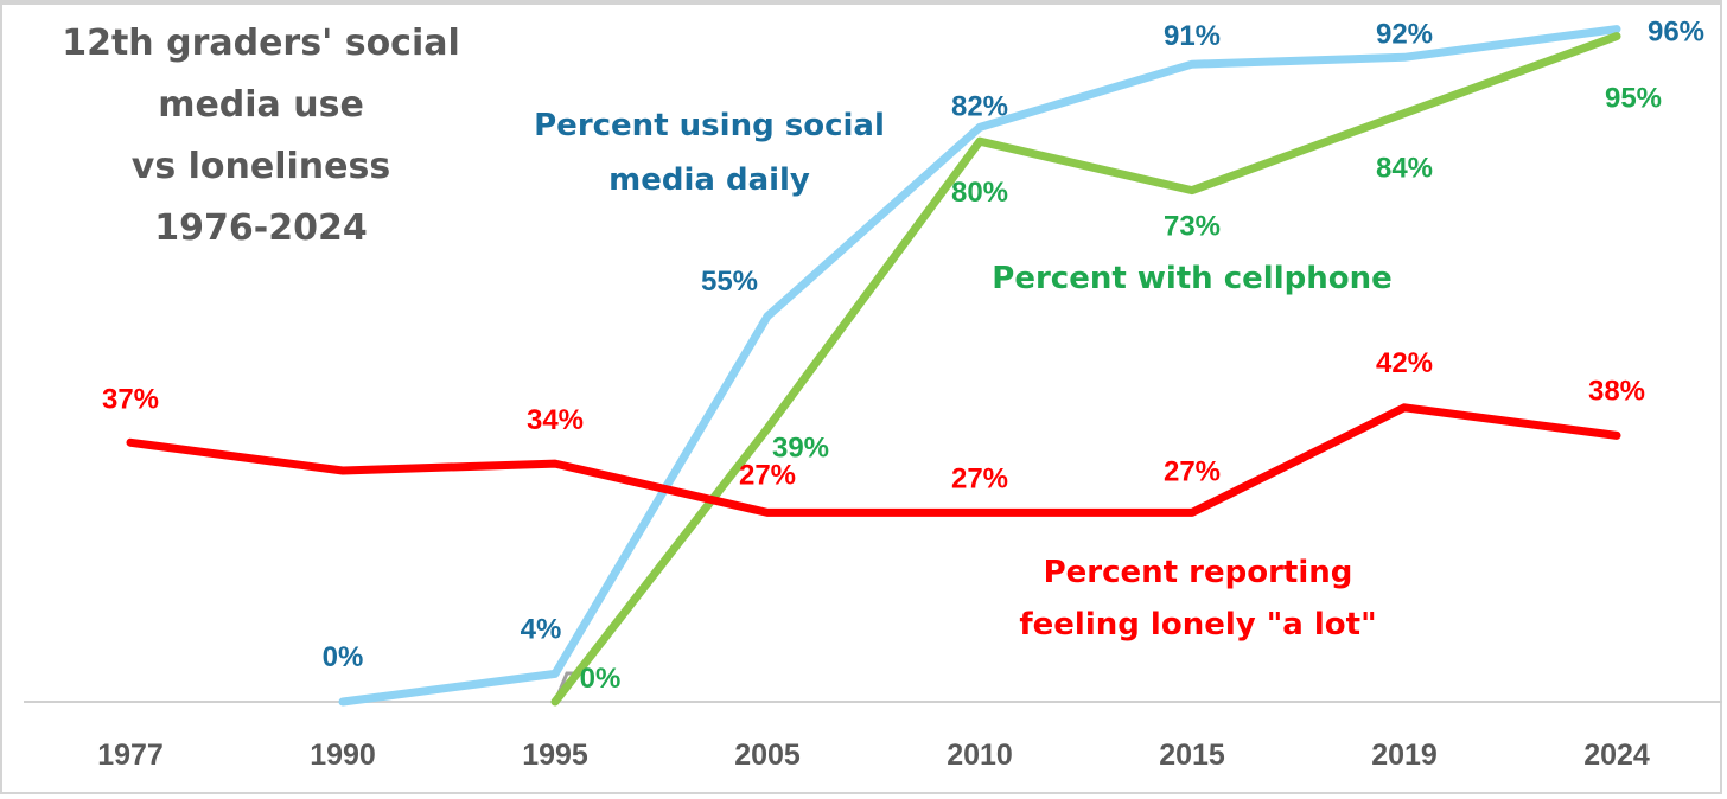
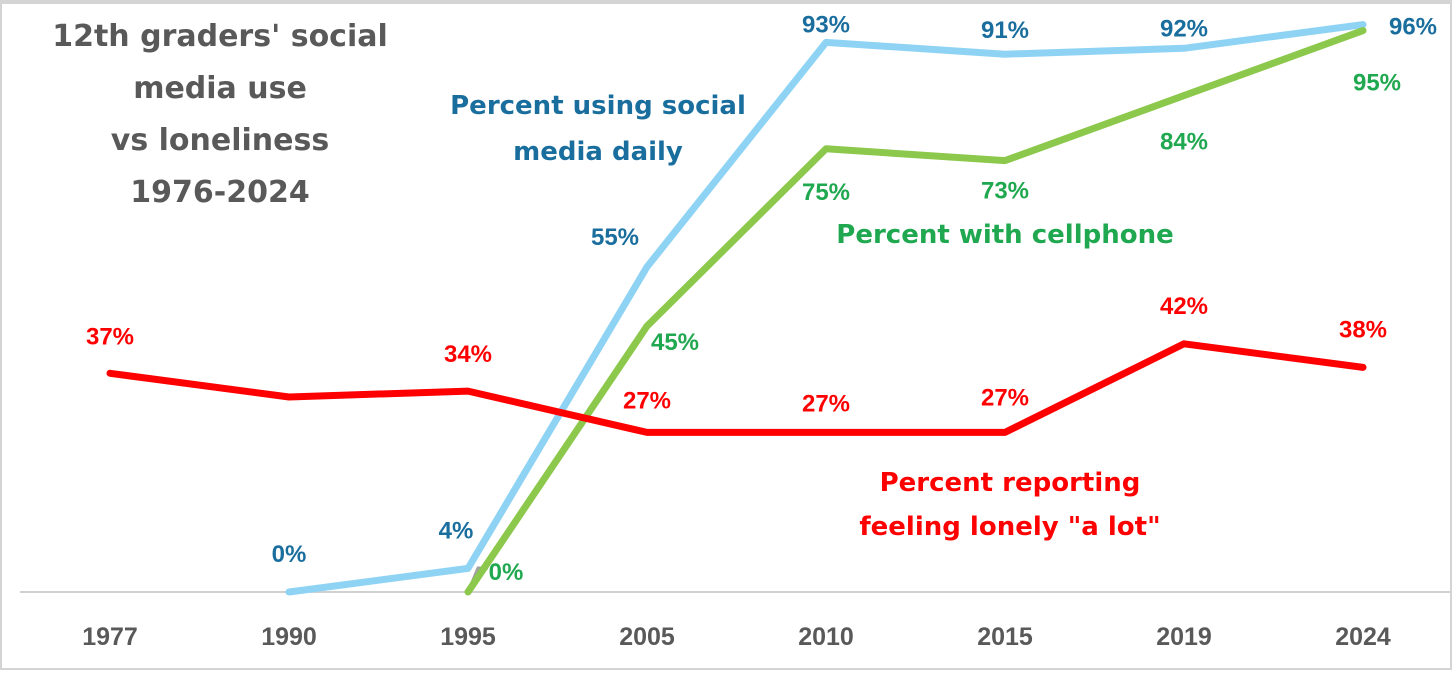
Percent with cellphone/2005: 39% -> 45%
Percent using social media daily/2010: 82% -> 93%
Percent with cellphone/2010: 80% -> 75%
